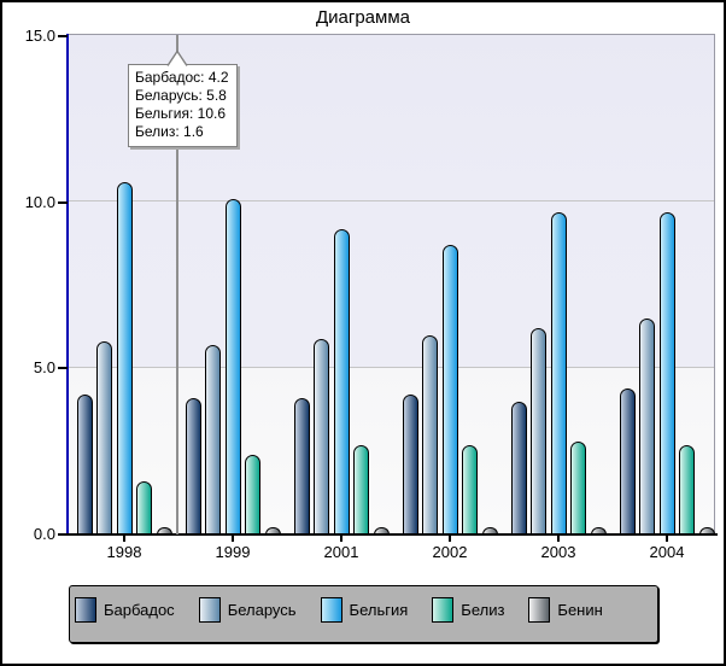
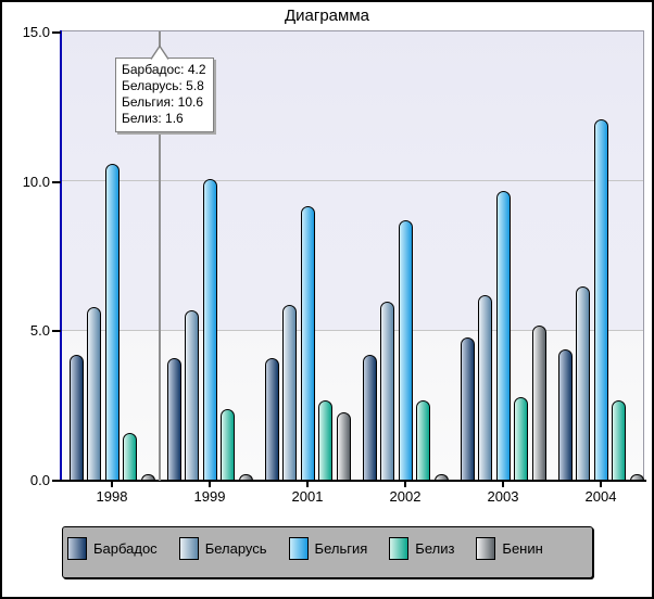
Бенин/2001: 0.2 -> 2.3
Барбадос/2003: 4.0 -> 4.8
Бенин/2003: 0.2 -> 5.2
Бельгия/2004: 9.7 -> 12.1
